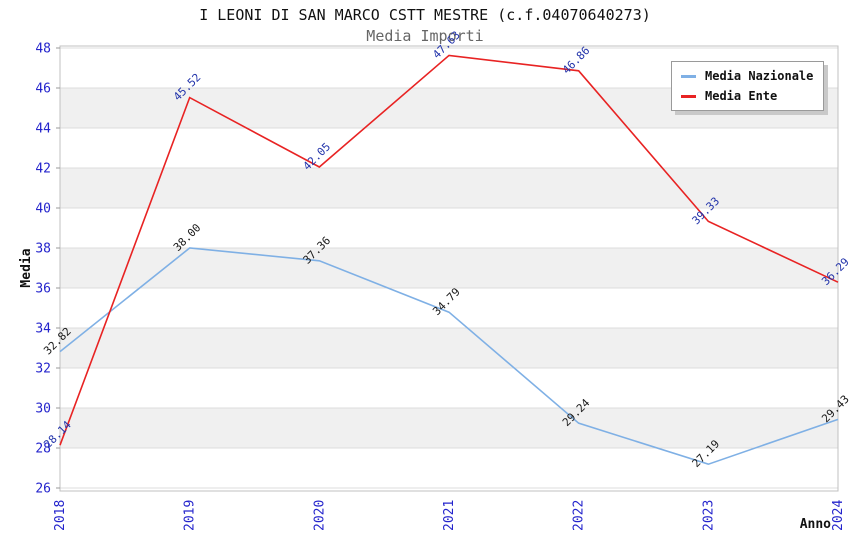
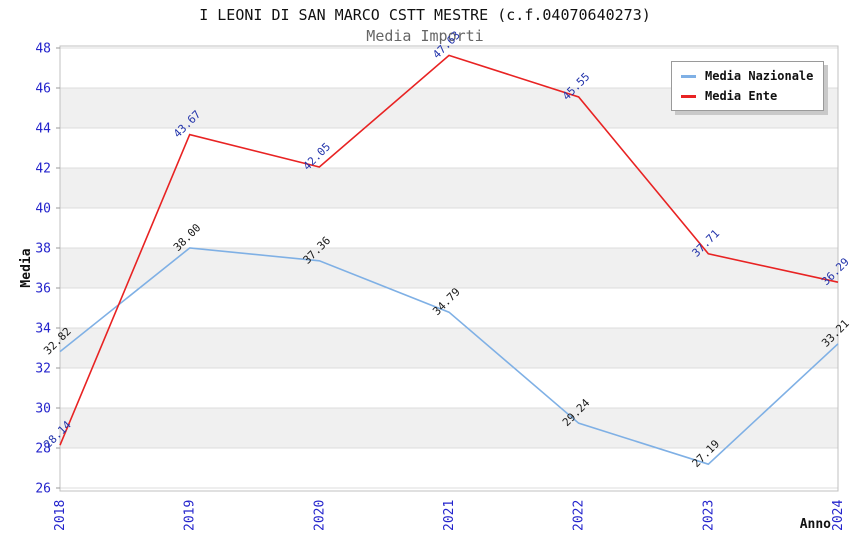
Media Ente/2019: 45.52 -> 43.67
Media Ente/2022: 46.86 -> 45.55
Media Ente/2023: 39.33 -> 37.71
Media Nazionale/2024: 29.43 -> 33.21
